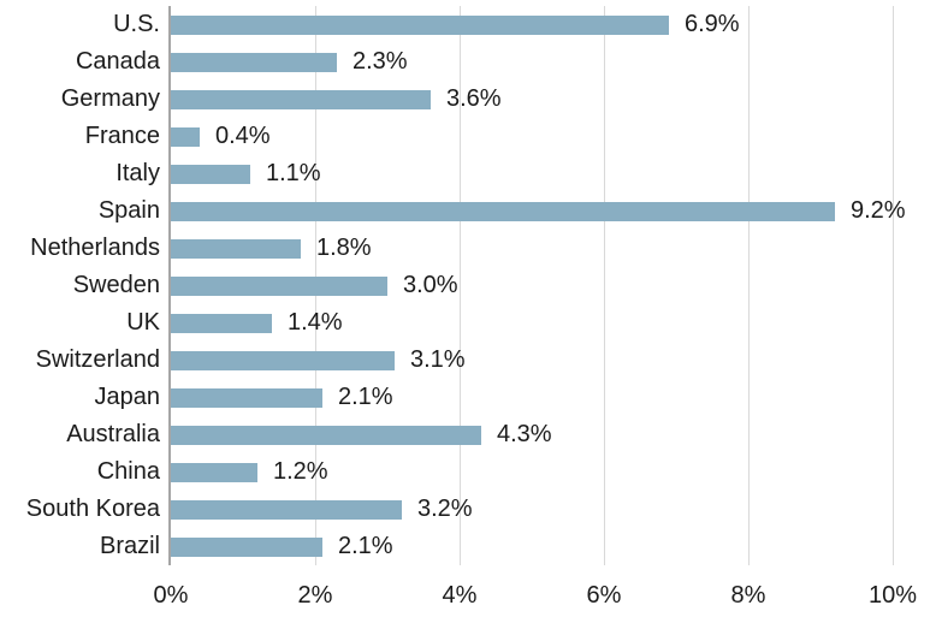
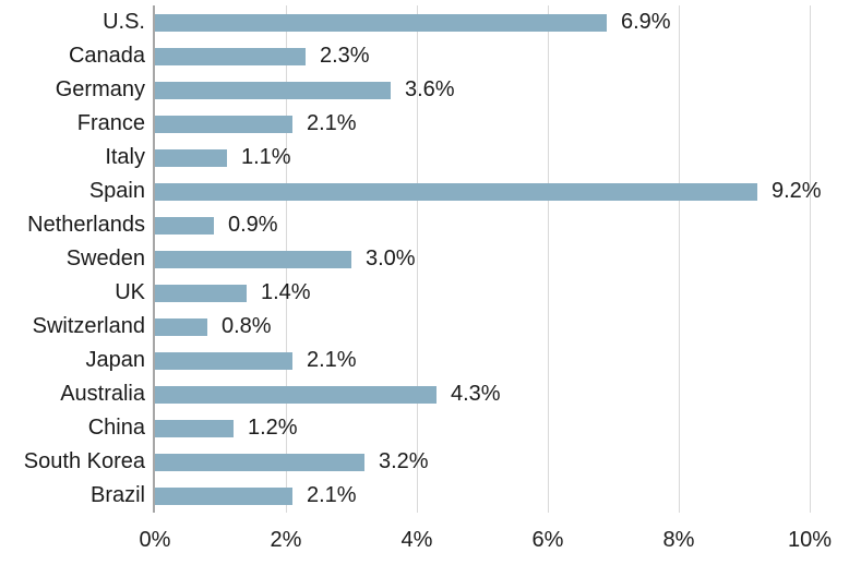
France: 0.4% -> 2.1%
Netherlands: 1.8% -> 0.9%
Switzerland: 3.1% -> 0.8%
